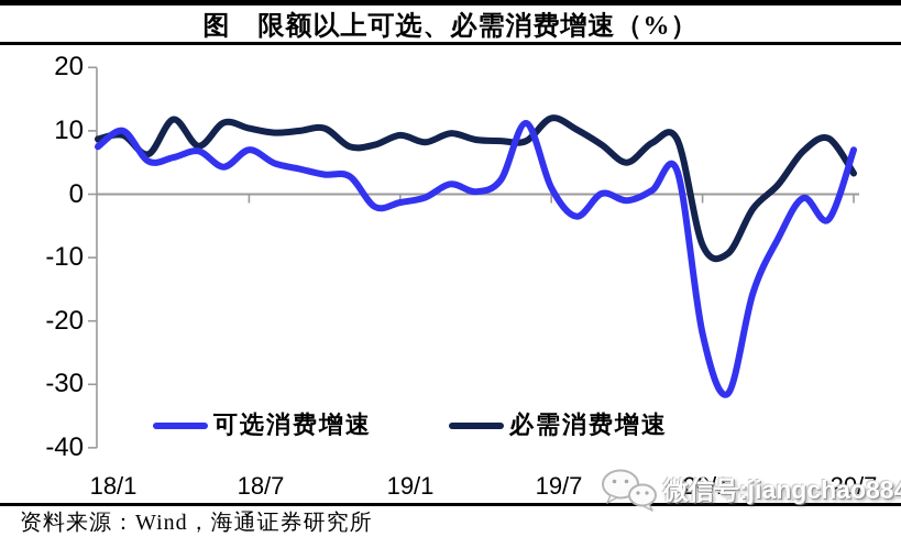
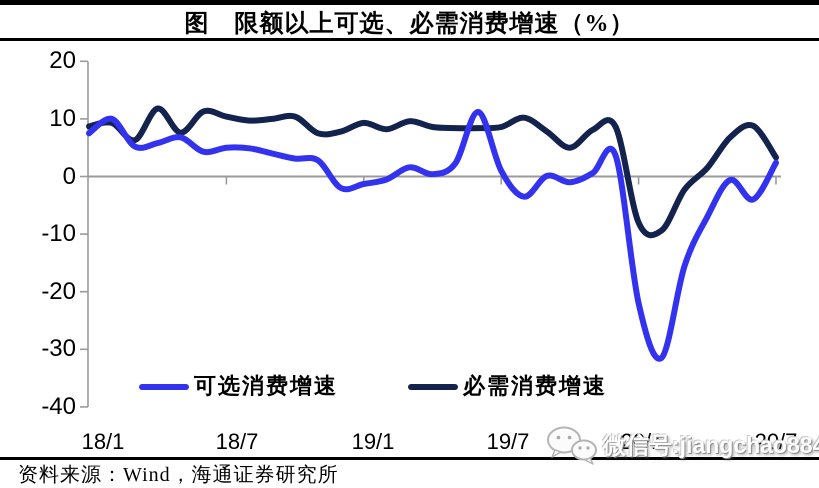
可选消费增速/18/7: 7 -> 5
必需消费增速/19/7: 12 -> 9
可选消费增速/20/7: 7 -> 2
